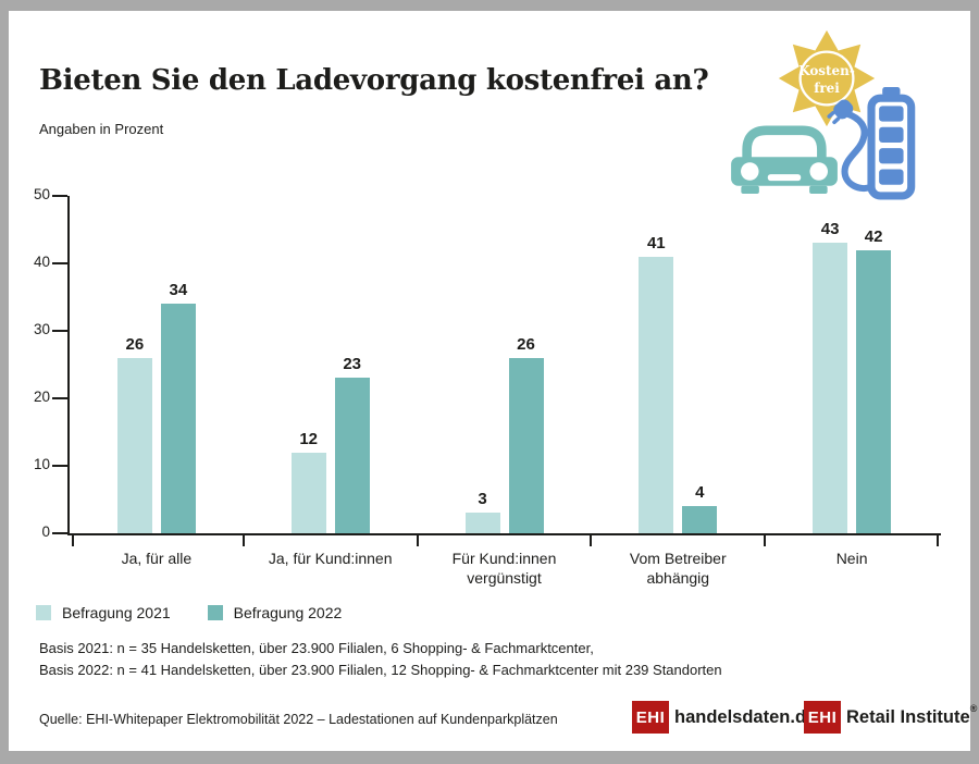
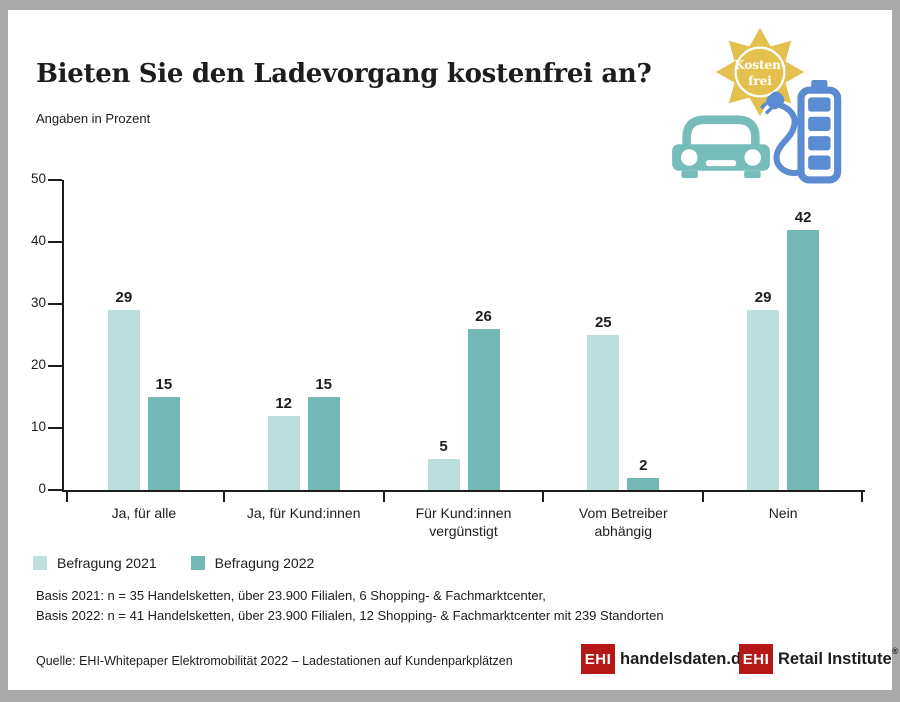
Befragung 2021/Ja, für alle: 26 -> 29
Befragung 2022/Ja, für alle: 34 -> 15
Befragung 2022/Ja, für Kund:innen: 23 -> 15
Befragung 2021/Für Kund:innen vergünstigt: 3 -> 5
Befragung 2021/Vom Betreiber abhängig: 41 -> 25
Befragung 2022/Vom Betreiber abhängig: 4 -> 2
Befragung 2021/Nein: 43 -> 29
